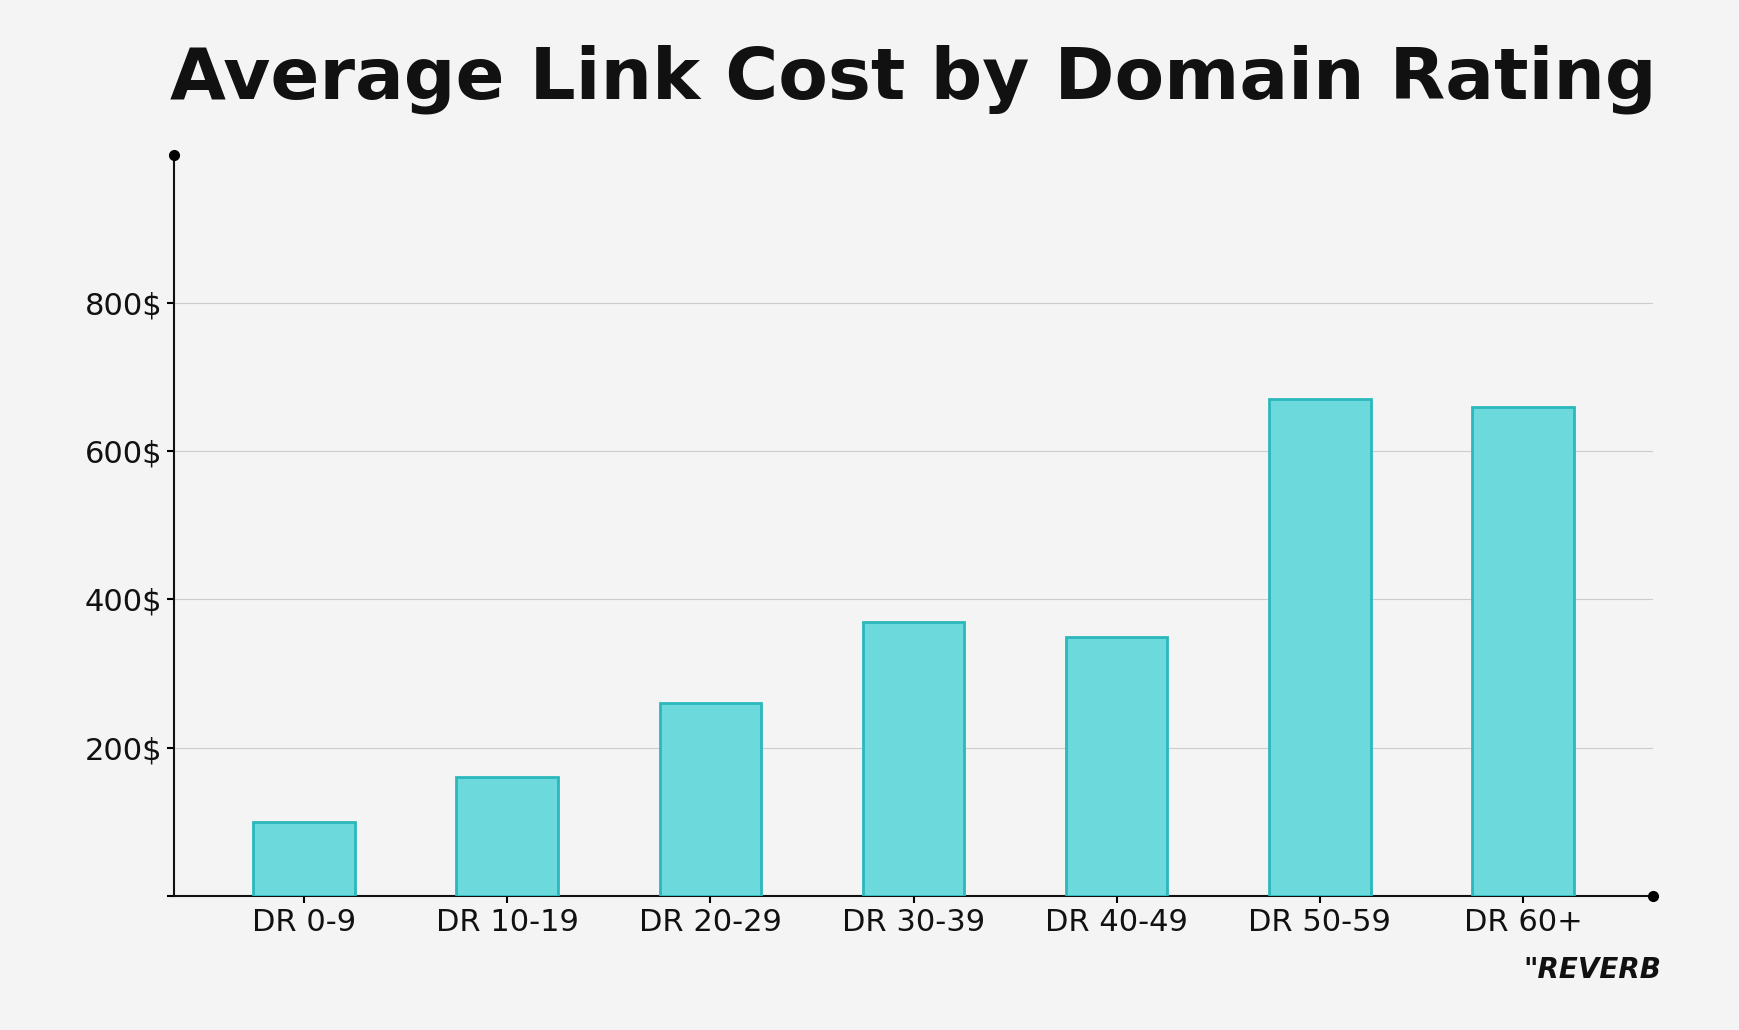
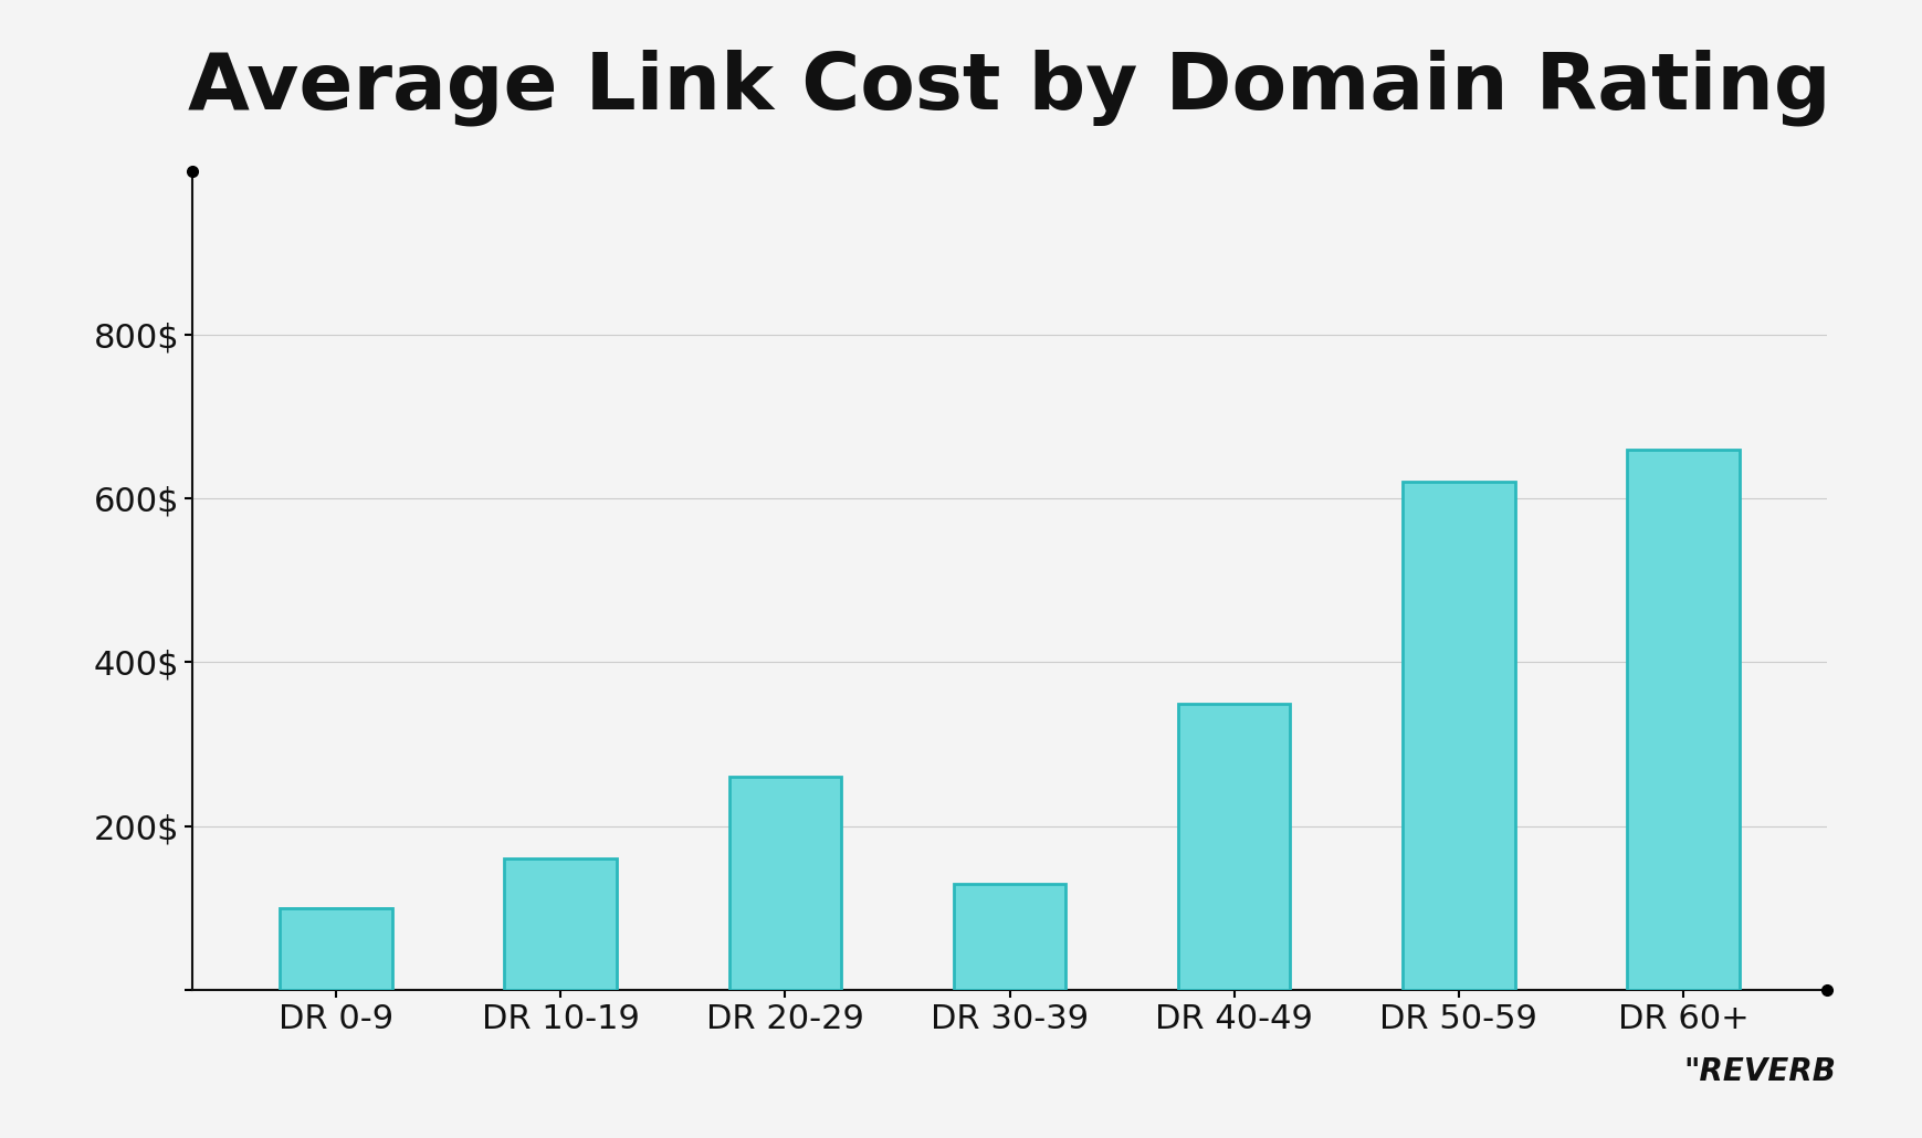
DR 30-39: 370$ -> 130$
DR 50-59: 670$ -> 620$
